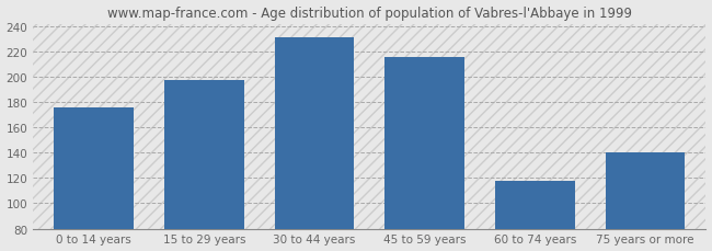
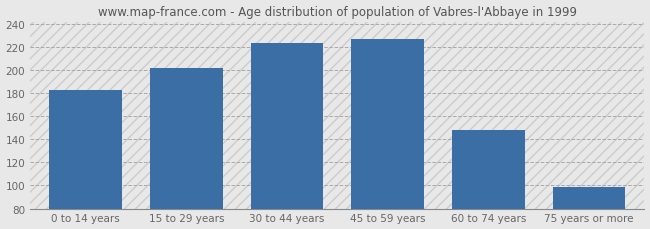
0 to 14 years: 176 -> 183
15 to 29 years: 197 -> 202
30 to 44 years: 231 -> 223
45 to 59 years: 216 -> 227
60 to 74 years: 118 -> 148
75 years or more: 140 -> 99
